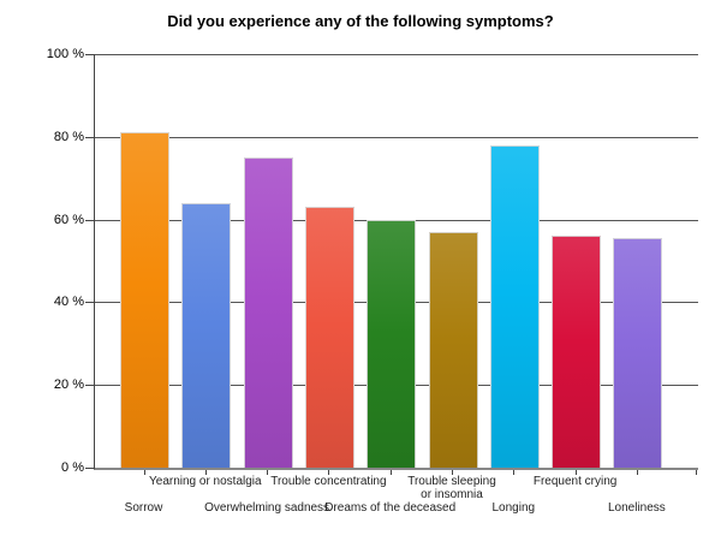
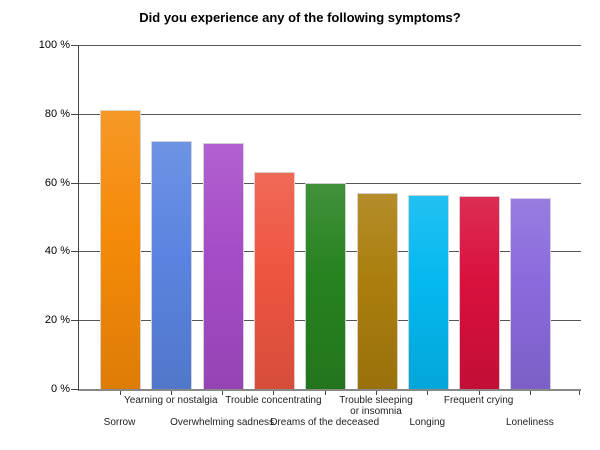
Yearning or nostalgia: 64% -> 72%
Overwhelming sadness: 75% -> 72%
Longing: 78% -> 56%
